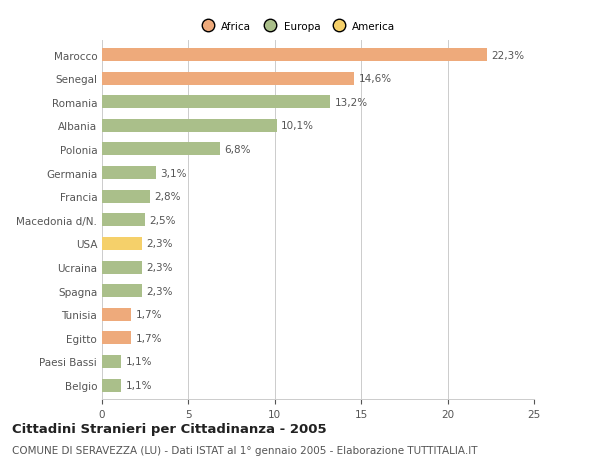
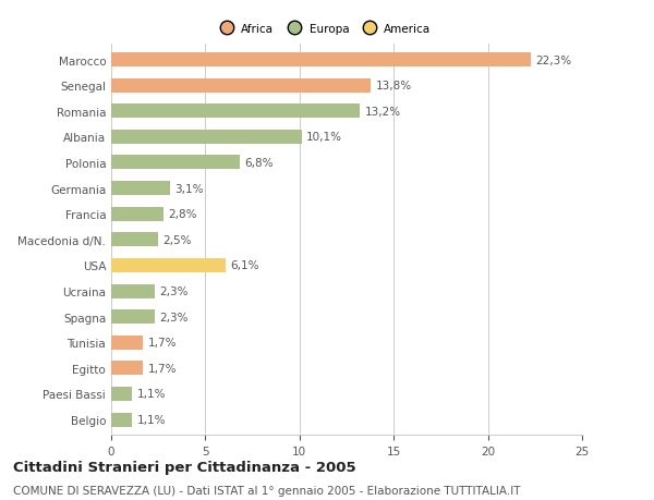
Senegal: 14,6% -> 13,8%
USA: 2,3% -> 6,1%
